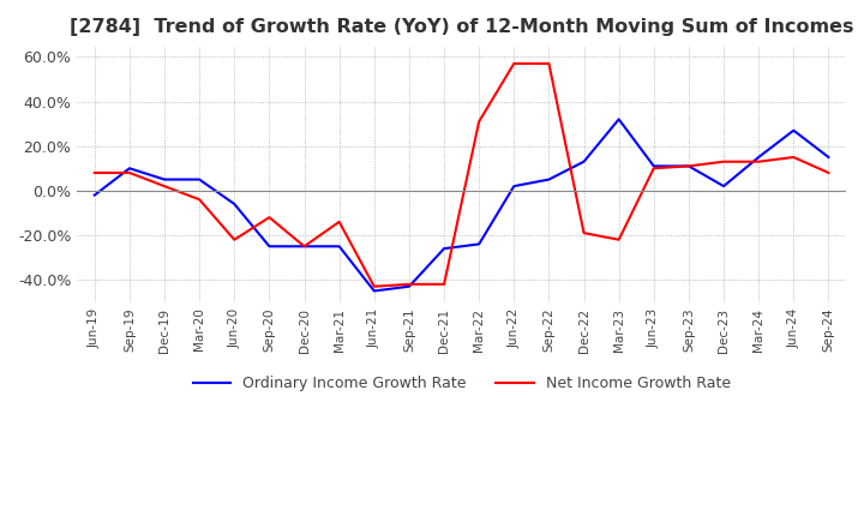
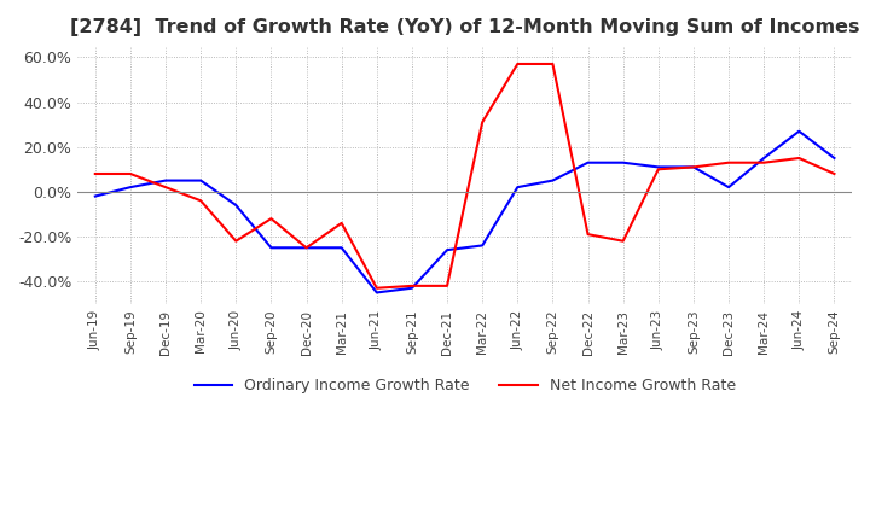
Ordinary Income Growth Rate/Sep-19: 10% -> 2%
Ordinary Income Growth Rate/Mar-23: 32% -> 13%
